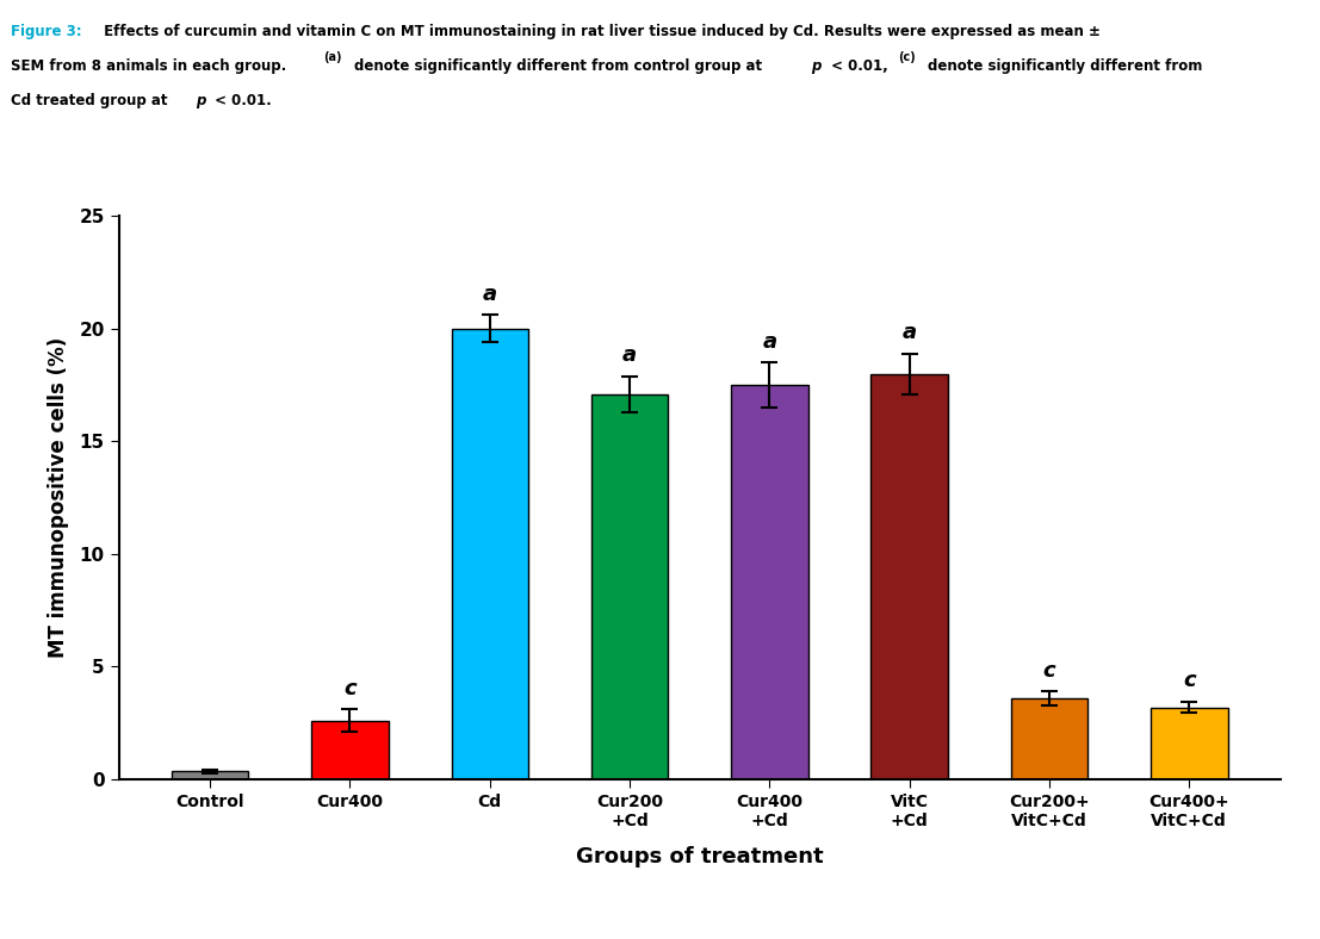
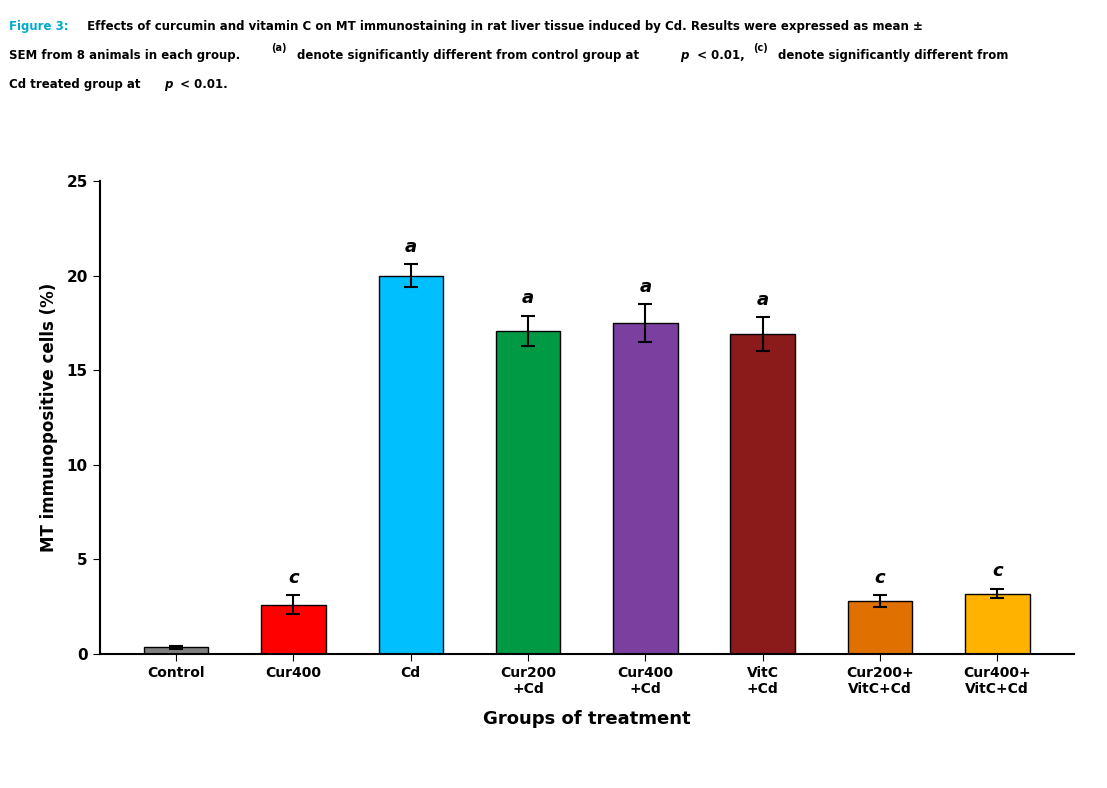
VitC +Cd: 18.0 -> 16.9
Cur200+ VitC+Cd: 3.6 -> 2.8
